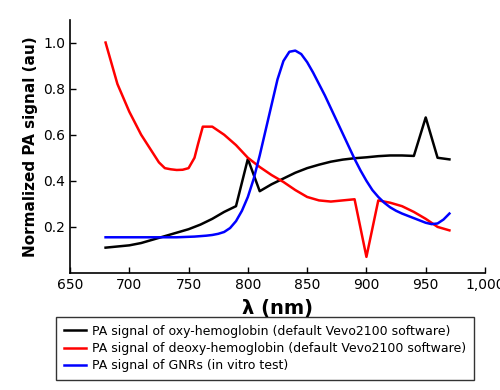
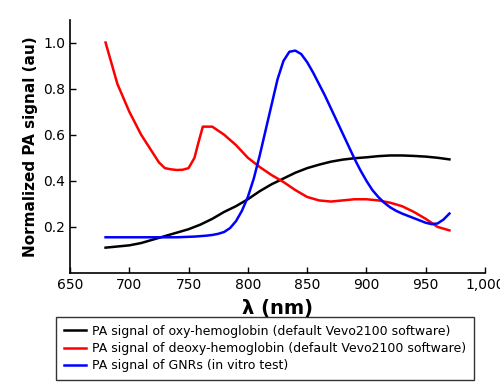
PA signal of oxy-hemoglobin (default Vevo2100 software)/800: 0.495 -> 0.320
PA signal of deoxy-hemoglobin (default Vevo2100 software)/900: 0.070 -> 0.320
PA signal of oxy-hemoglobin (default Vevo2100 software)/950: 0.675 -> 0.505
